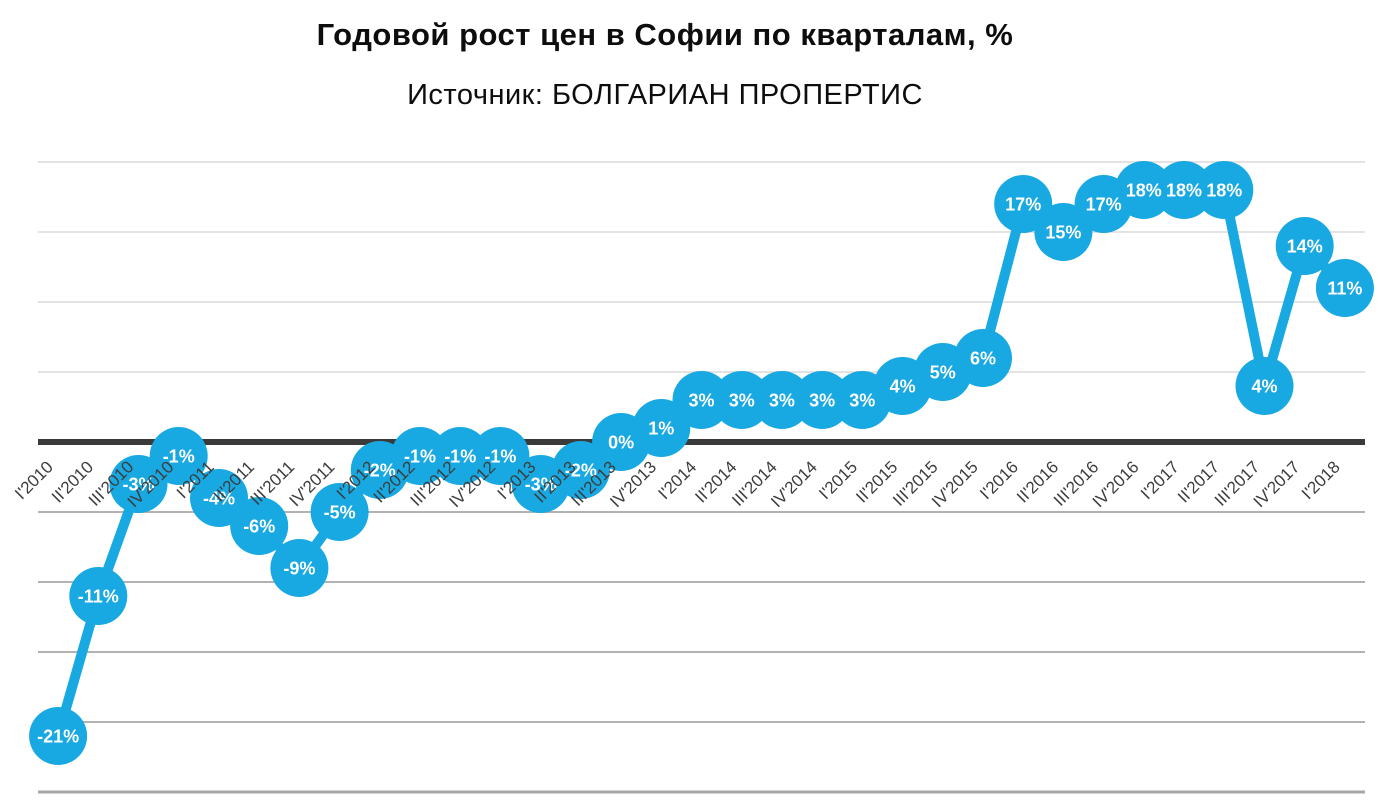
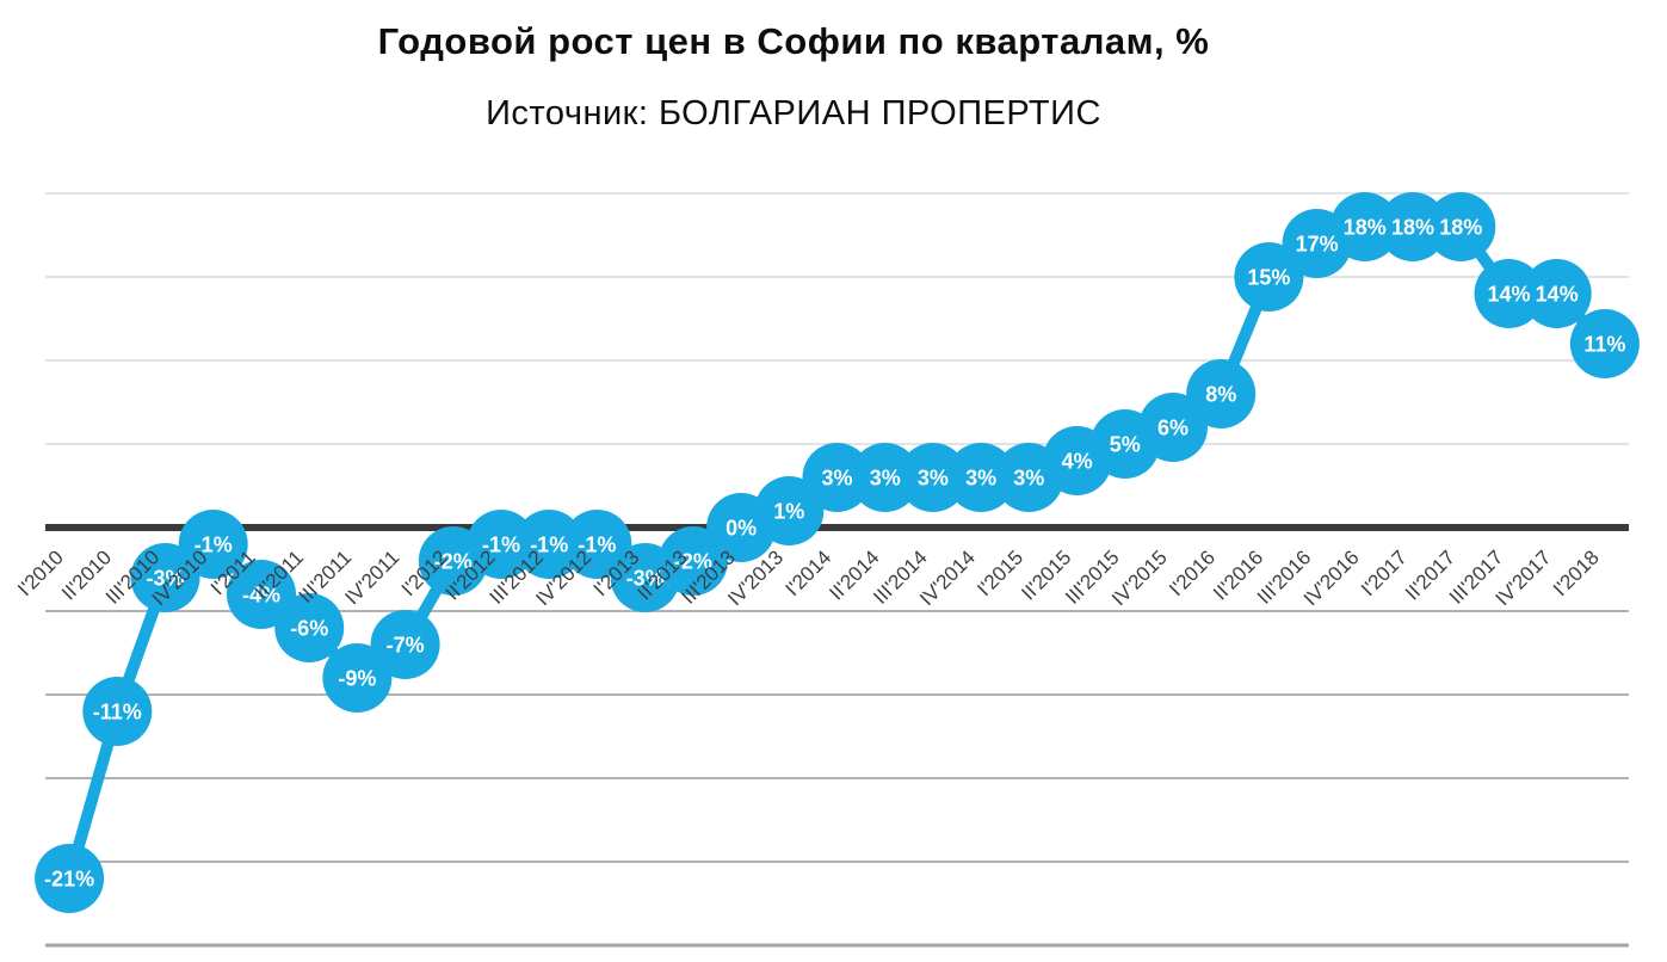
IV'2011: -5% -> -7%
I'2016: 17% -> 8%
III'2017: 4% -> 14%
